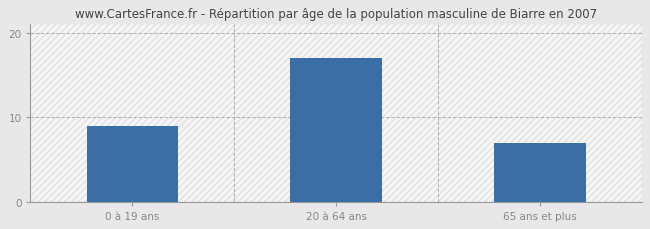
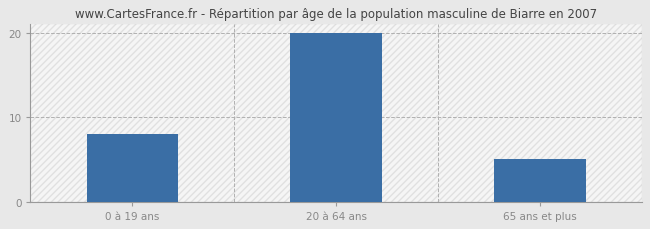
0 à 19 ans: 9 -> 8
20 à 64 ans: 17 -> 20
65 ans et plus: 7 -> 5
